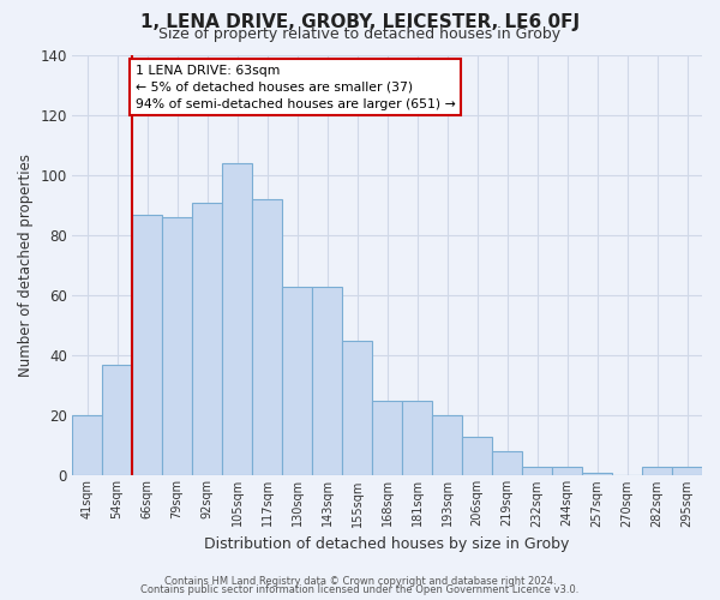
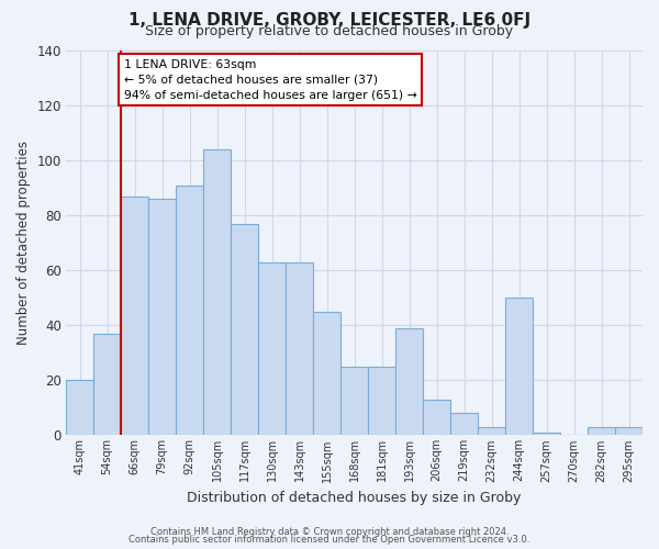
117sqm: 92 -> 77
193sqm: 20 -> 39
244sqm: 3 -> 50
